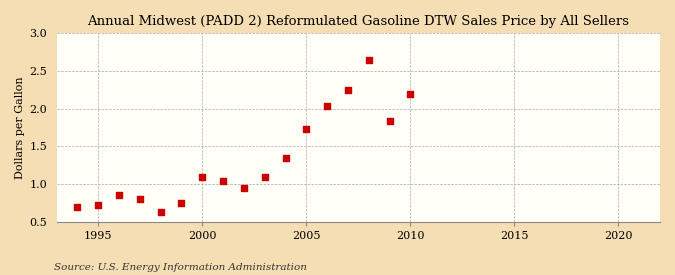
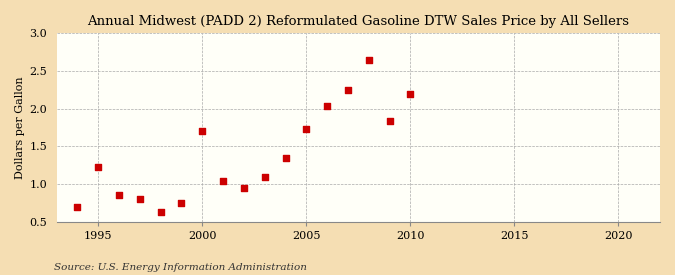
1995: 0.72 -> 1.22
2000: 1.09 -> 1.70
